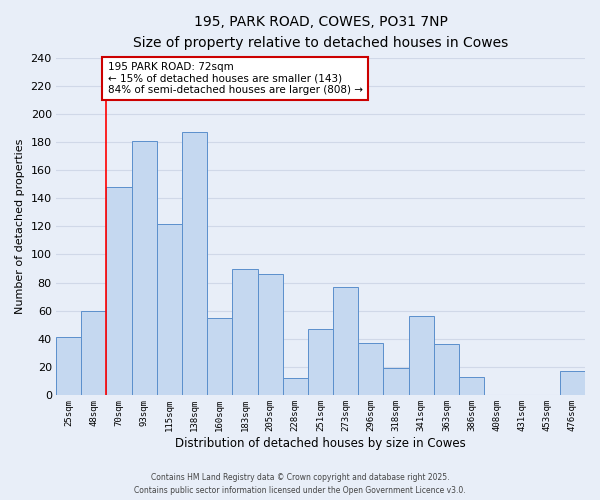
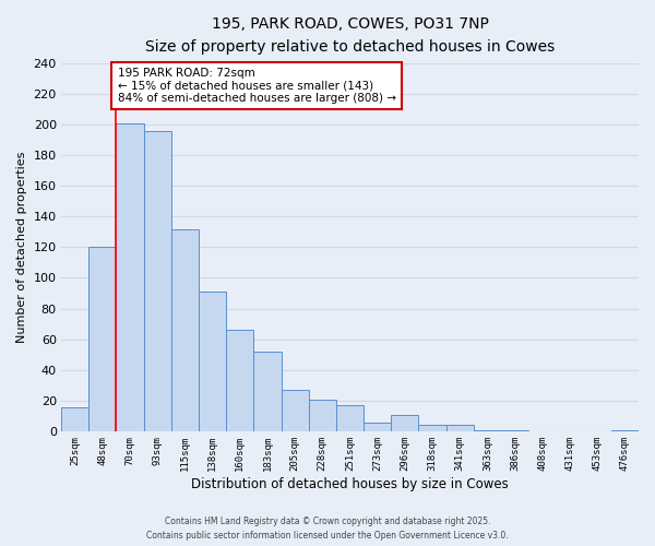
25sqm: 41 -> 16
48sqm: 60 -> 120
70sqm: 148 -> 201
93sqm: 181 -> 196
115sqm: 122 -> 132
138sqm: 187 -> 91
160sqm: 55 -> 66
183sqm: 90 -> 52
205sqm: 86 -> 27
228sqm: 12 -> 21
251sqm: 47 -> 17
273sqm: 77 -> 6
296sqm: 37 -> 11
318sqm: 19 -> 4
341sqm: 56 -> 4
363sqm: 36 -> 1
386sqm: 13 -> 1
476sqm: 17 -> 1
